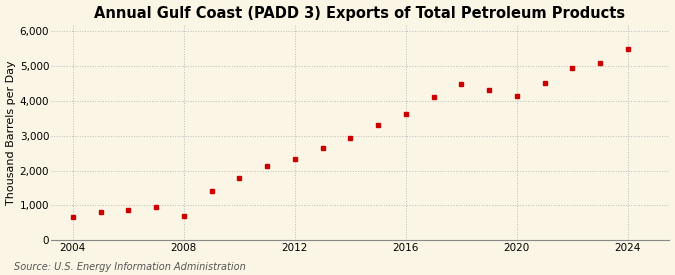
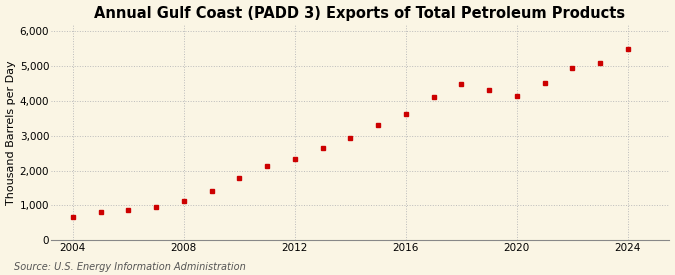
2008: 700 -> 1,130
